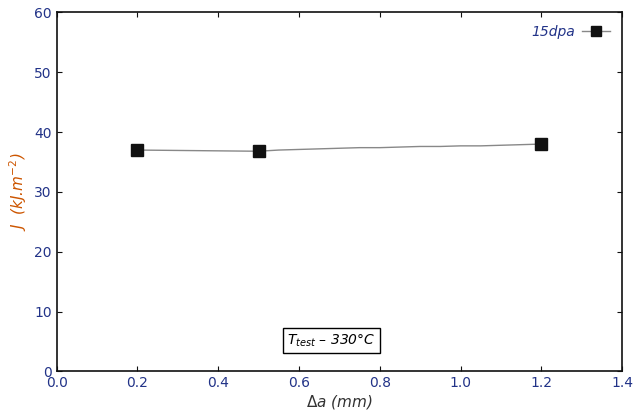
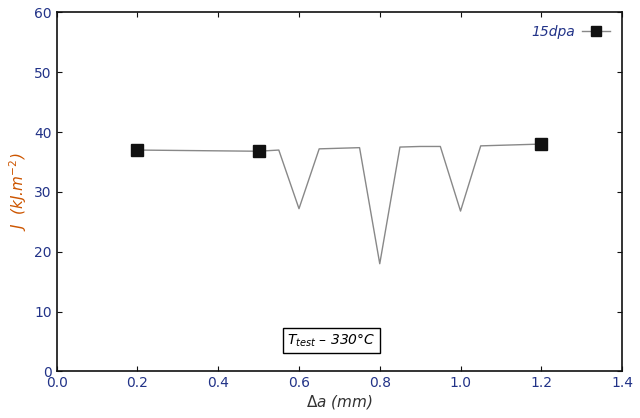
15dpa/0.6: 37.1 -> 27.2
15dpa/0.8: 37.4 -> 18.0
15dpa/1.0: 37.7 -> 26.8
